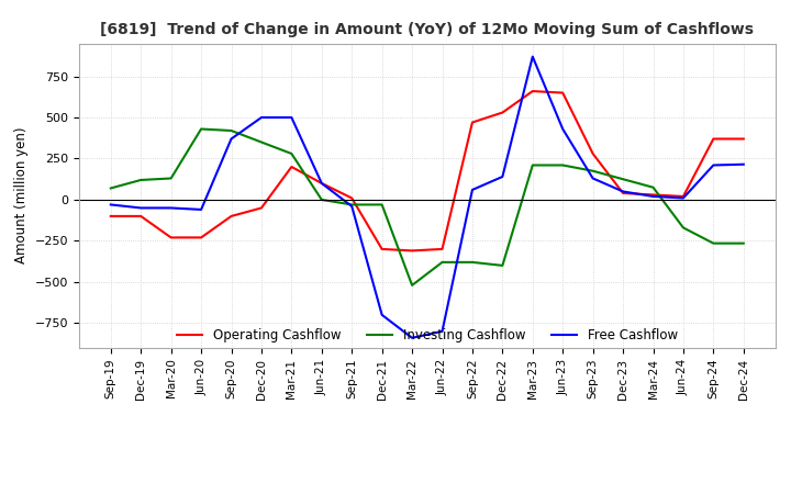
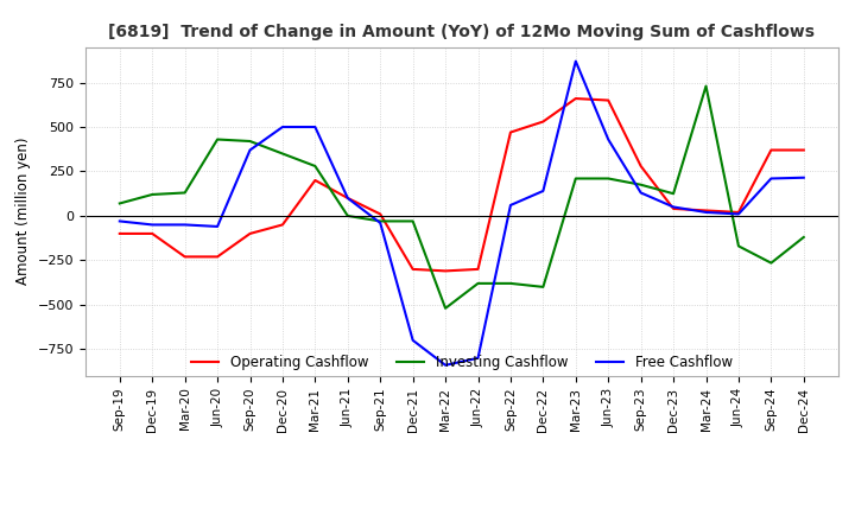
Investing Cashflow/Mar-24: 80 -> 730
Investing Cashflow/Dec-24: -260 -> -120
